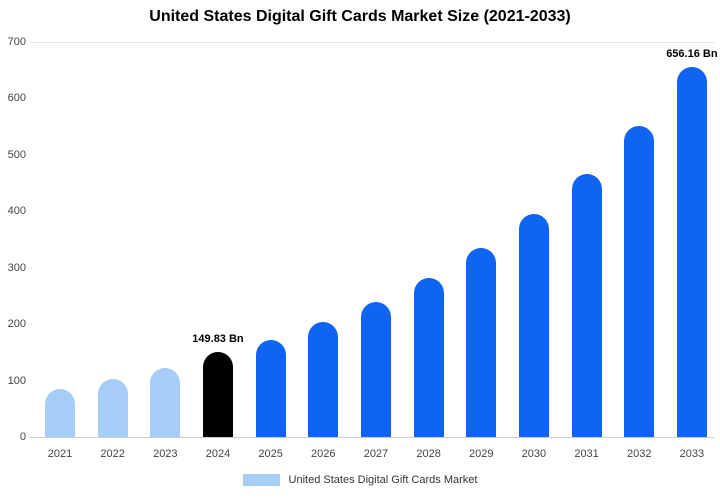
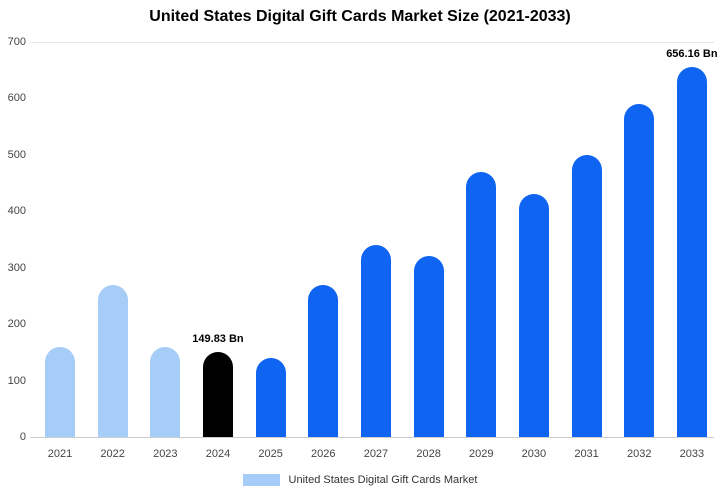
2021: 80 -> 160
2022: 100 -> 270
2023: 120 -> 160
2025: 170 -> 140
2026: 200 -> 270
2027: 240 -> 340
2028: 280 -> 320
2029: 340 -> 470
2030: 400 -> 430
2031: 470 -> 500
2032: 550 -> 590
